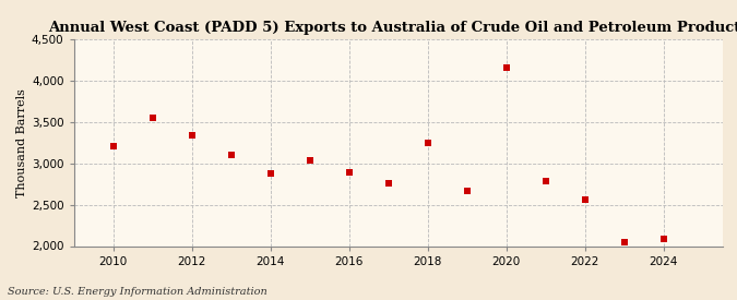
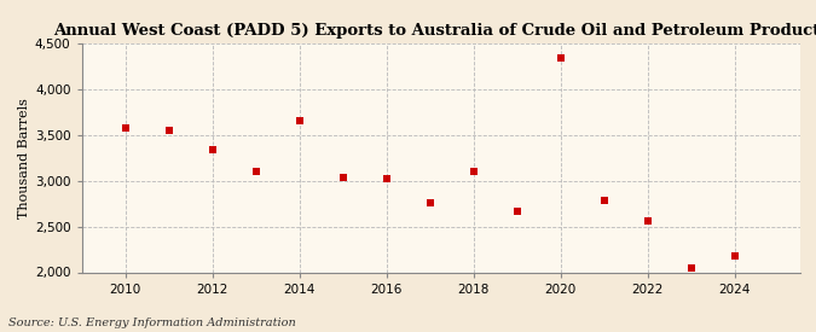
2010: 3,200 -> 3,580
2014: 2,870 -> 3,660
2016: 2,890 -> 3,020
2018: 3,240 -> 3,100
2020: 4,150 -> 4,340
2024: 2,090 -> 2,180
